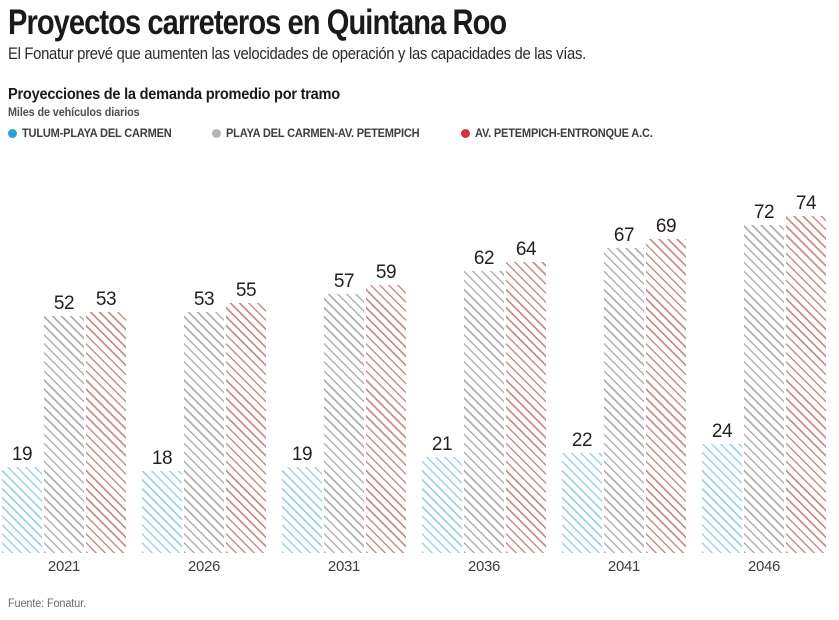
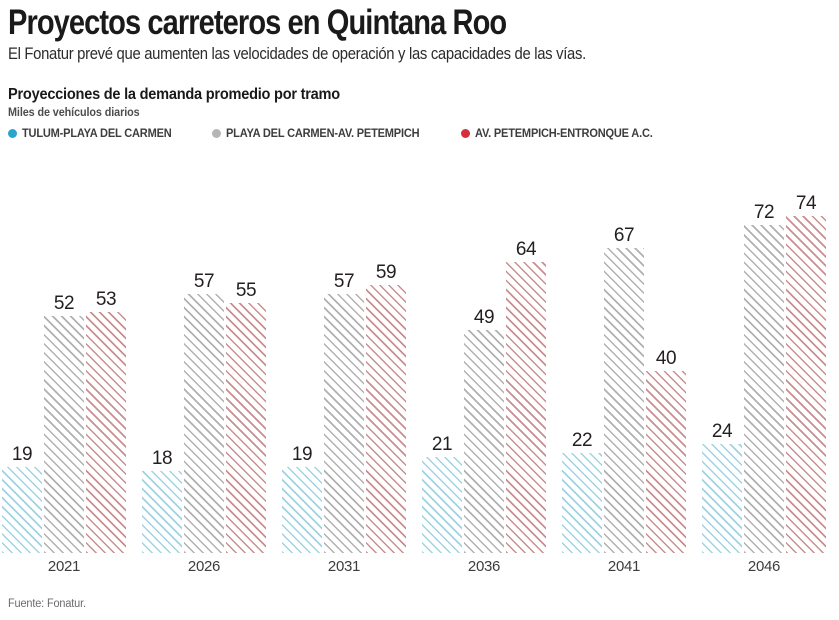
PLAYA DEL CARMEN-AV. PETEMPICH/2026: 53 -> 57
PLAYA DEL CARMEN-AV. PETEMPICH/2036: 62 -> 49
AV. PETEMPICH-ENTRONQUE A.C./2041: 69 -> 40
